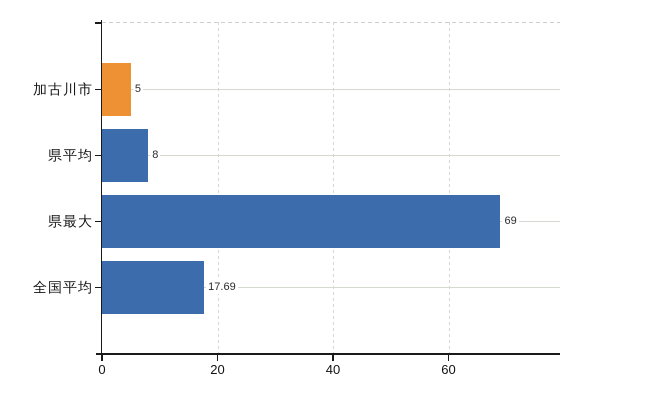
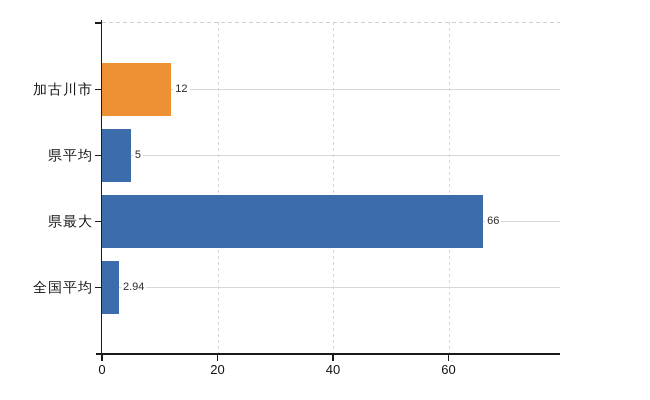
加古川市: 5 -> 12
県平均: 8 -> 5
県最大: 69 -> 66
全国平均: 17.69 -> 2.94
